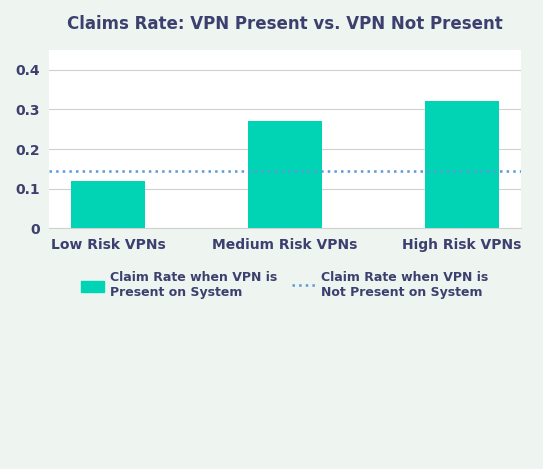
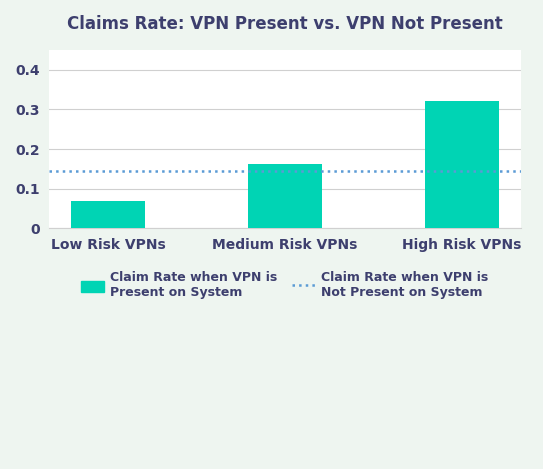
Low Risk VPNs: 0.120 -> 0.068
Medium Risk VPNs: 0.270 -> 0.163
